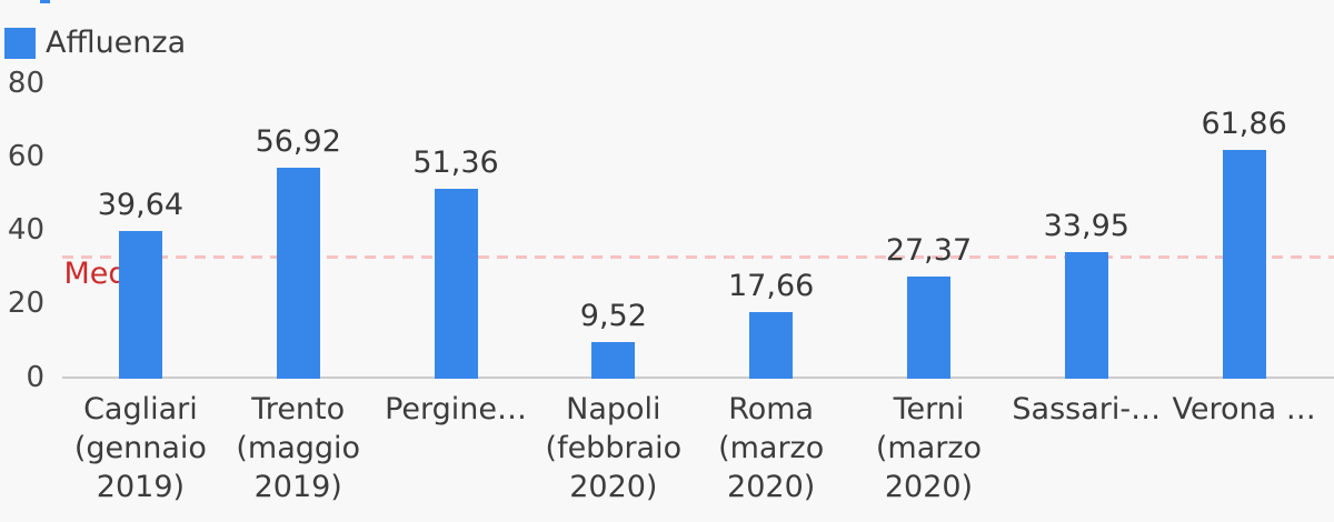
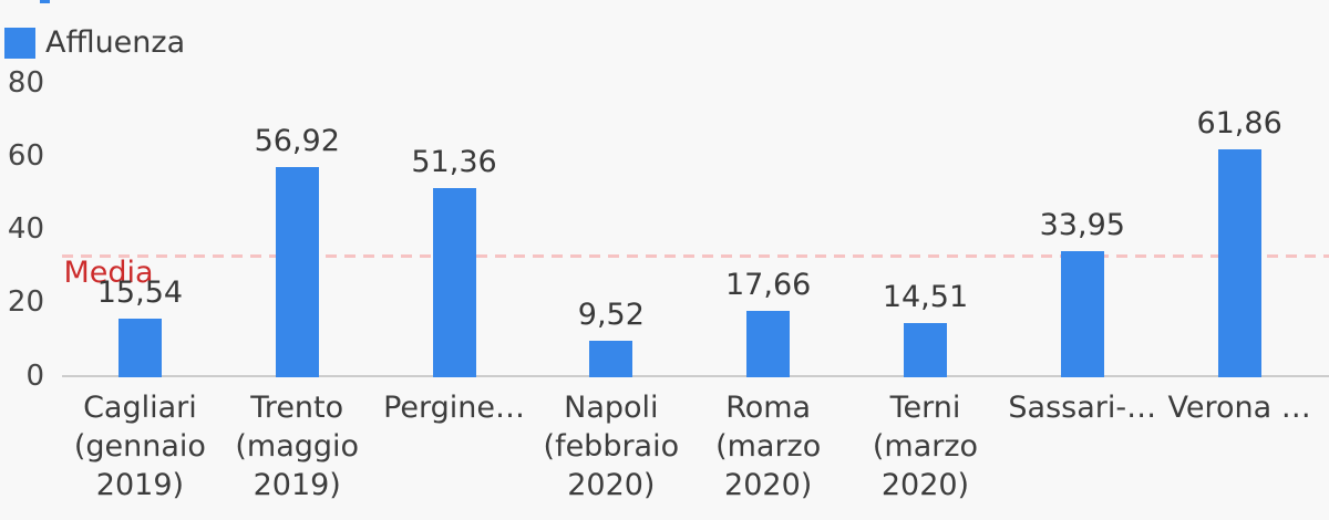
Cagliari (gennaio 2019): 39,64 -> 15,54
Terni (marzo 2020): 27,37 -> 14,51
